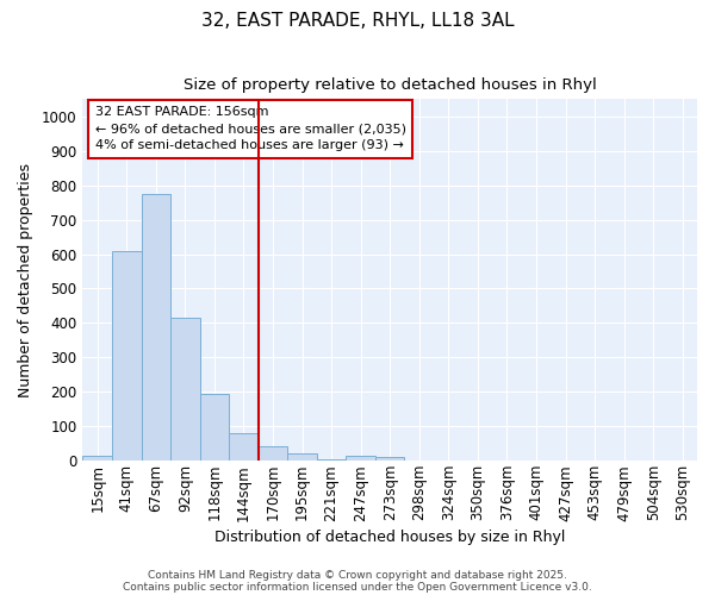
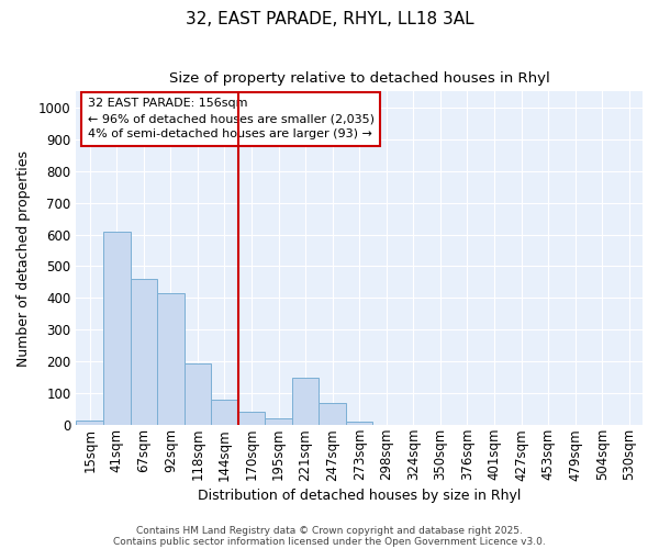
67sqm: 775 -> 460
221sqm: 5 -> 150
247sqm: 15 -> 70
